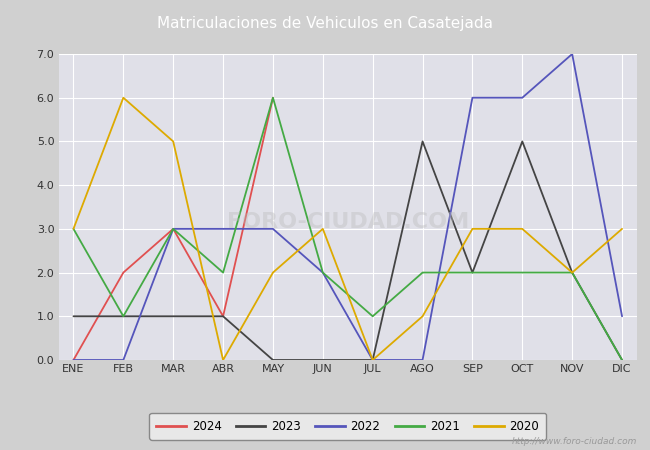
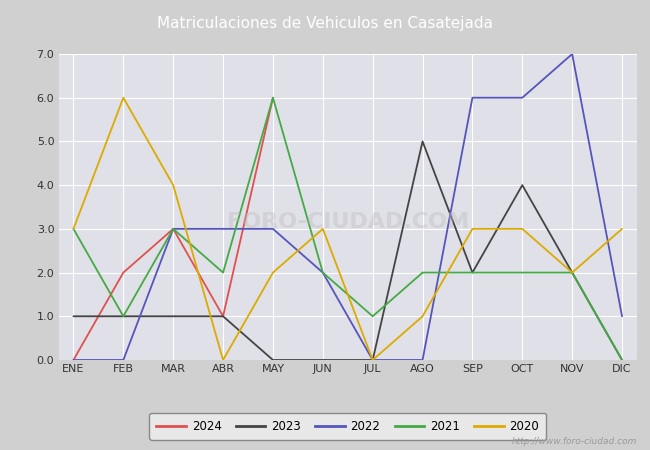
2020/MAR: 5 -> 4
2023/OCT: 5 -> 4
